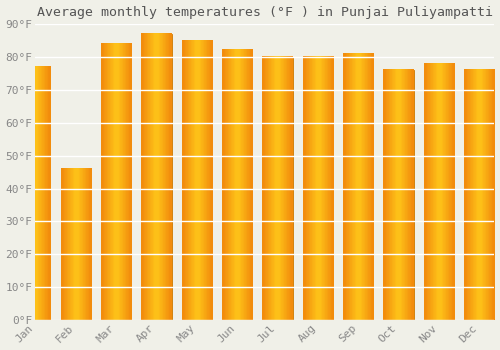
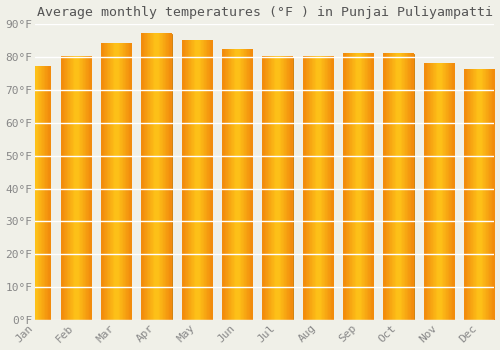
Feb: 46°F -> 80°F
Oct: 76°F -> 81°F
